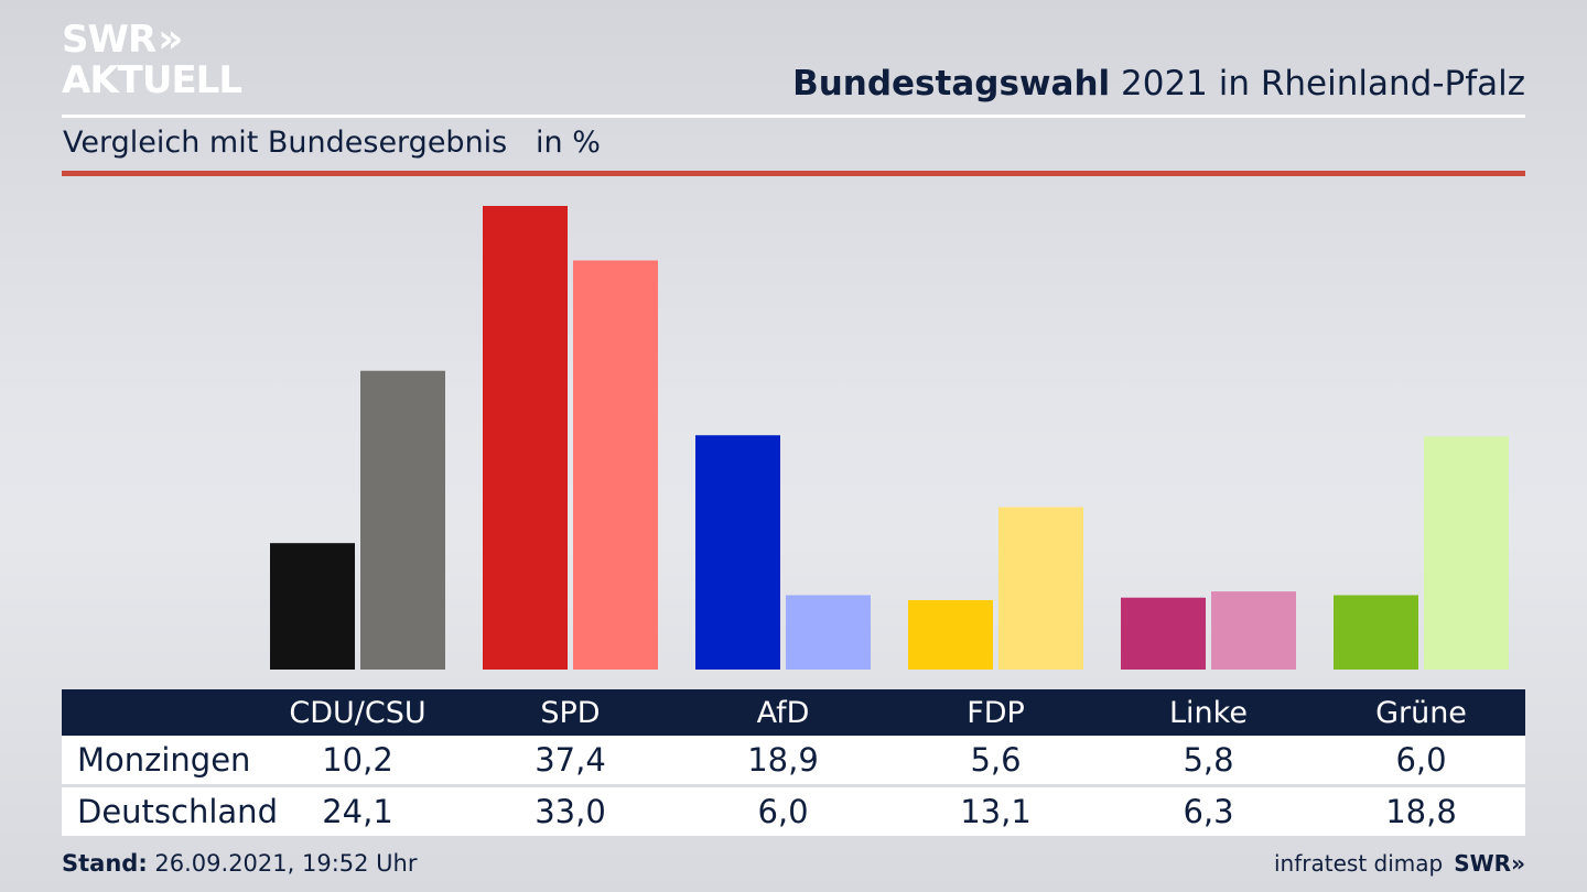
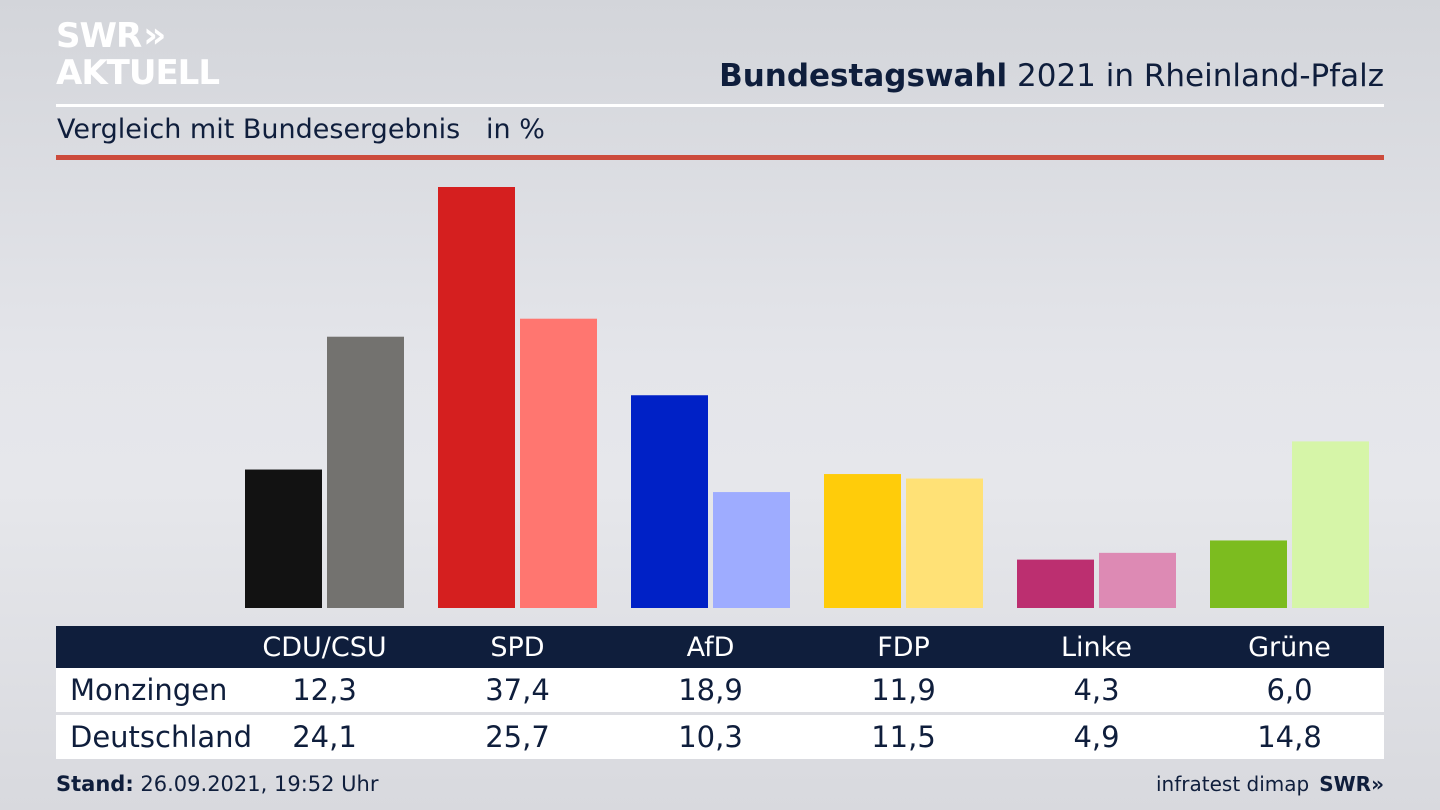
Monzingen/CDU/CSU: 10,2 -> 12,3
Deutschland/SPD: 33,0 -> 25,7
Deutschland/AfD: 6,0 -> 10,3
Monzingen/FDP: 5,6 -> 11,9
Deutschland/FDP: 13,1 -> 11,5
Monzingen/Linke: 5,8 -> 4,3
Deutschland/Linke: 6,3 -> 4,9
Deutschland/Grüne: 18,8 -> 14,8
